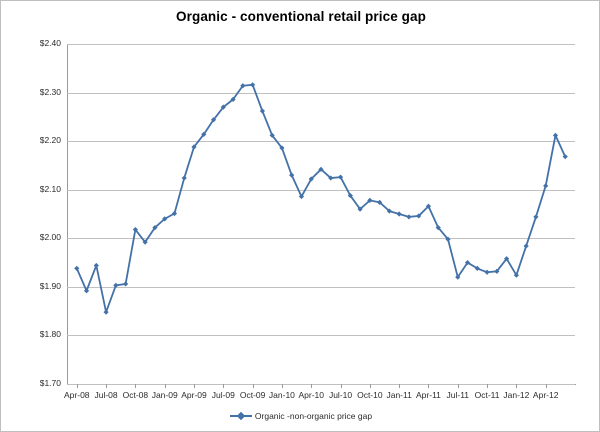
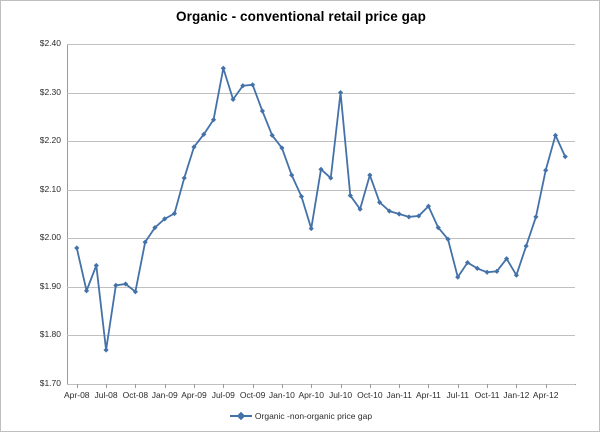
Apr-08: $1.94 -> $1.98
Jul-08: $1.85 -> $1.77
Oct-08: $2.02 -> $1.89
Jul-09: $2.27 -> $2.35
Apr-10: $2.12 -> $2.02
Jul-10: $2.13 -> $2.30
Oct-10: $2.08 -> $2.13
Apr-12: $2.11 -> $2.14
